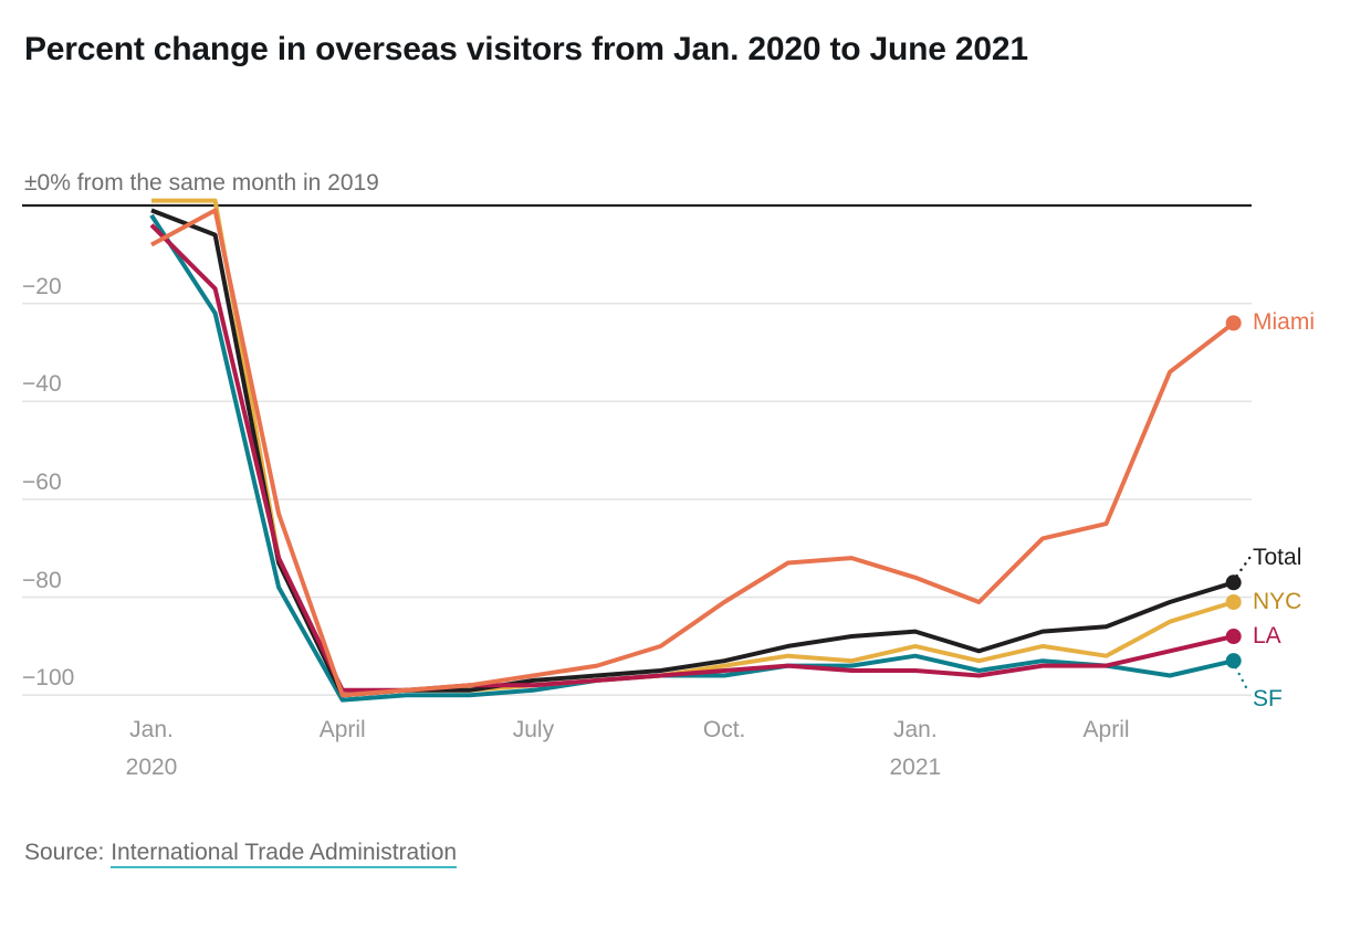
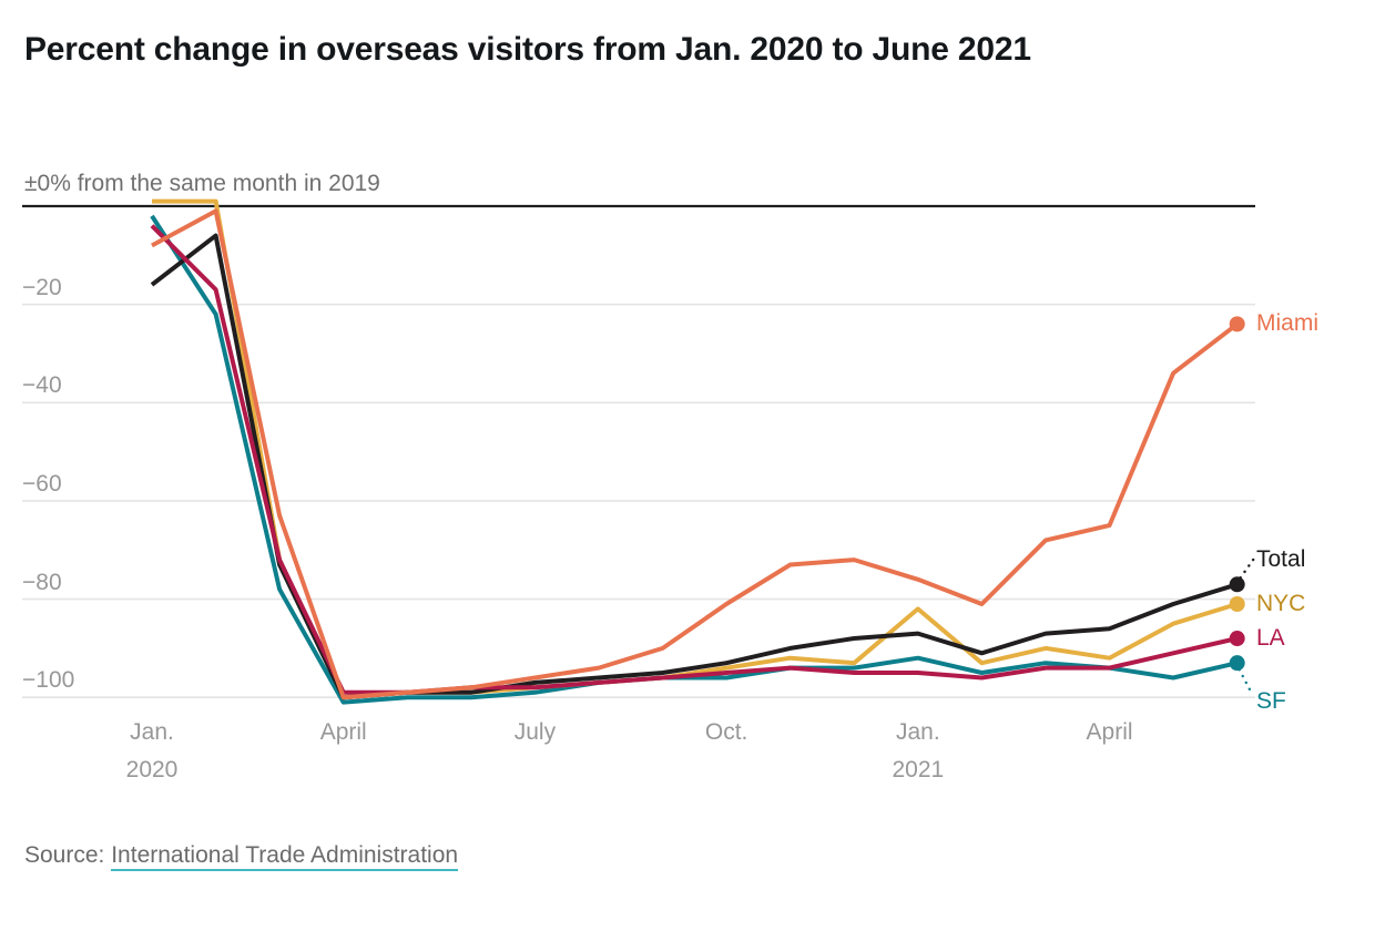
Total/Jan. 2020: -1 -> -16
NYC/Jan. 2021: -90 -> -82
